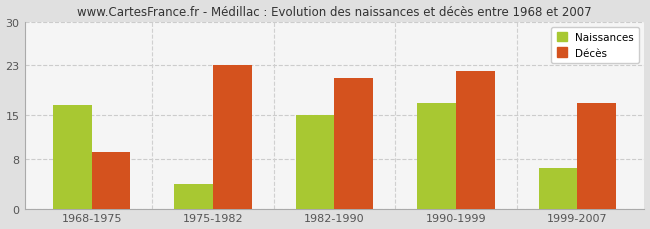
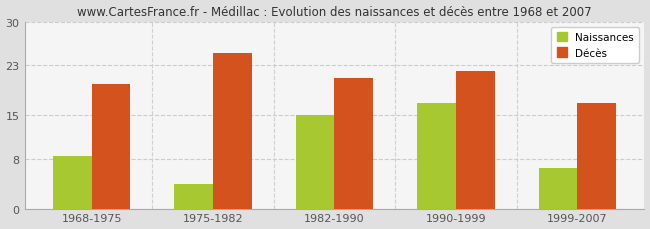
Naissances/1968-1975: 16.6 -> 8.5
Décès/1968-1975: 9 -> 20
Décès/1975-1982: 23 -> 25
